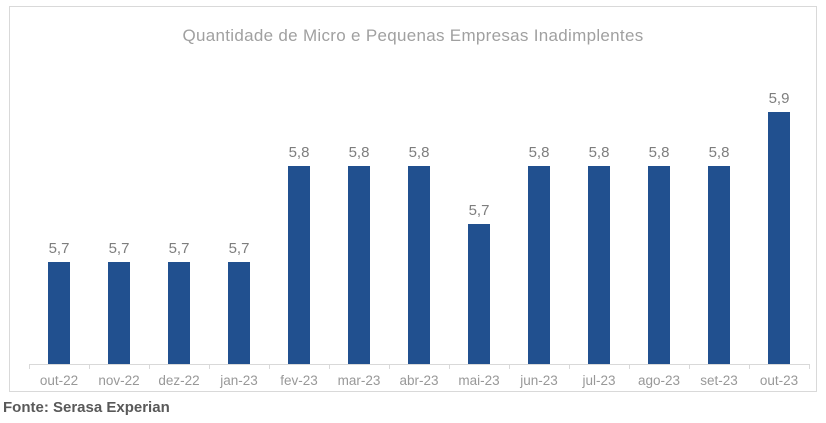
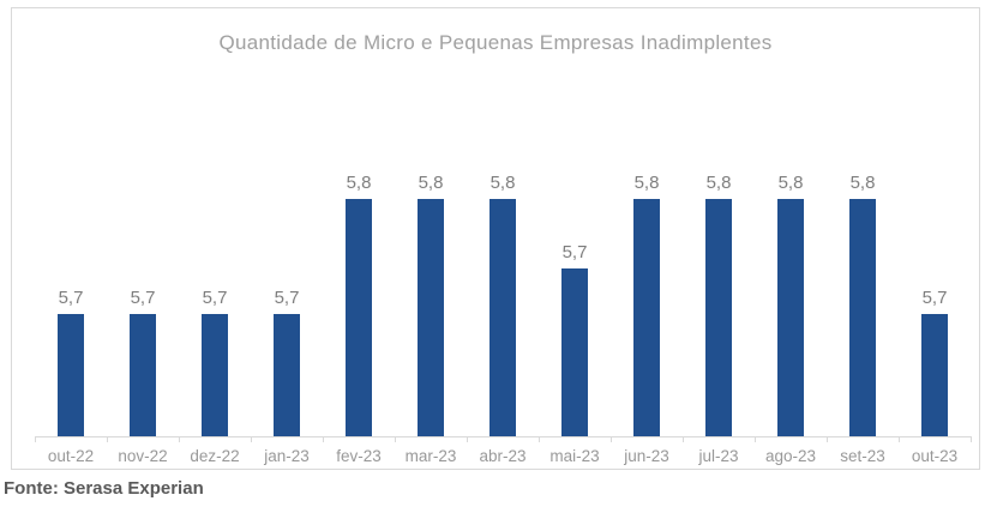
out-23: 5,9 -> 5,7
